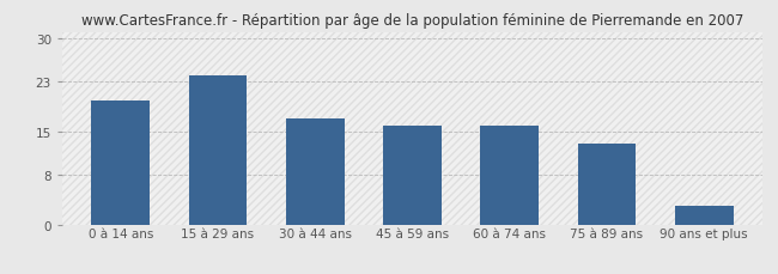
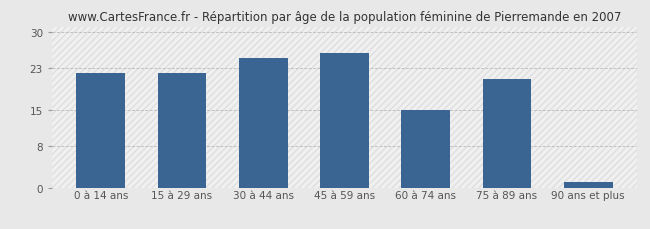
0 à 14 ans: 20 -> 22
15 à 29 ans: 24 -> 22
30 à 44 ans: 17 -> 25
45 à 59 ans: 16 -> 26
60 à 74 ans: 16 -> 15
75 à 89 ans: 13 -> 21
90 ans et plus: 3 -> 1
